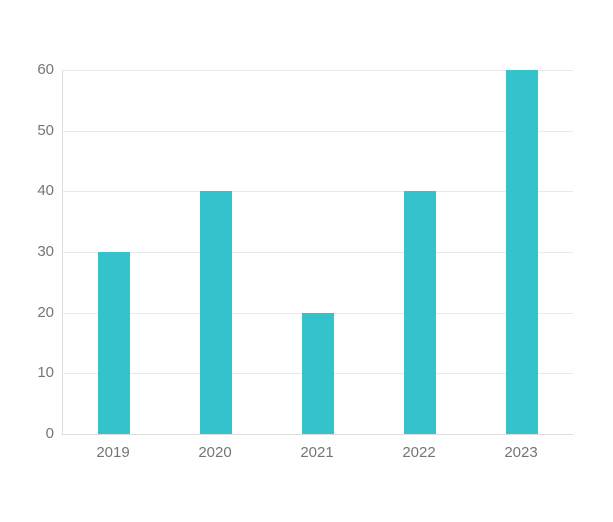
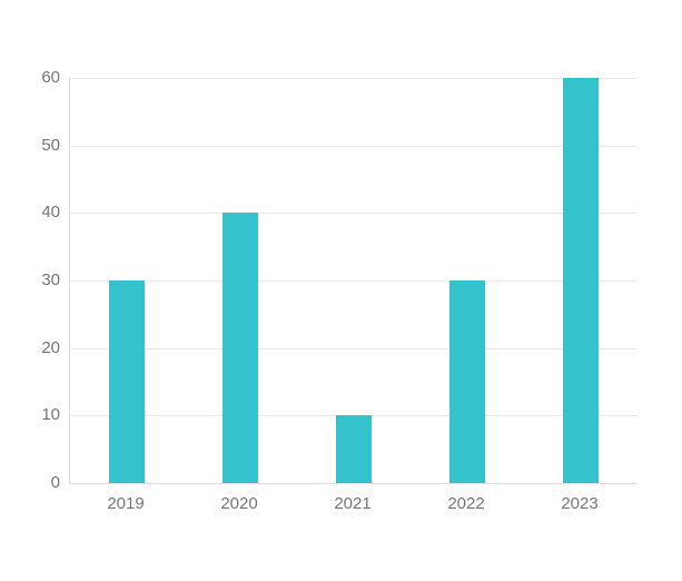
2021: 20 -> 10
2022: 40 -> 30
